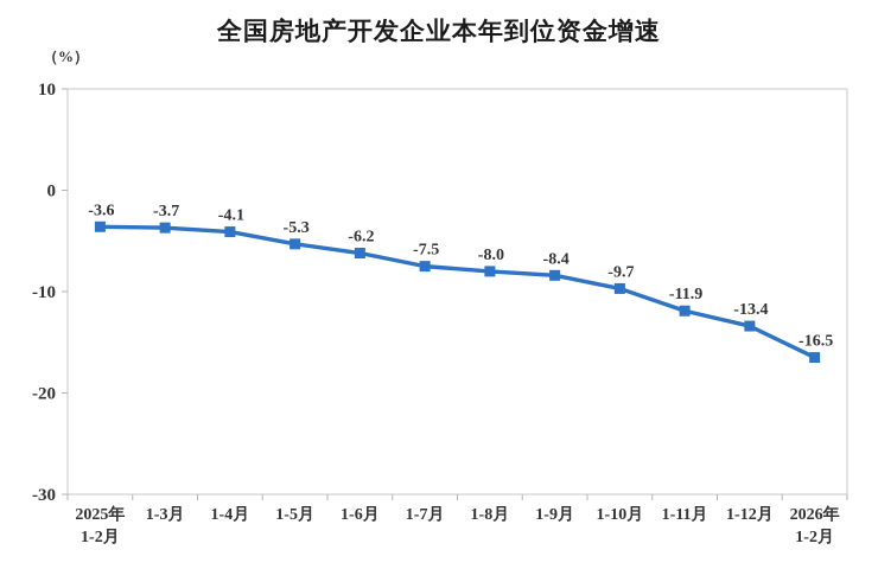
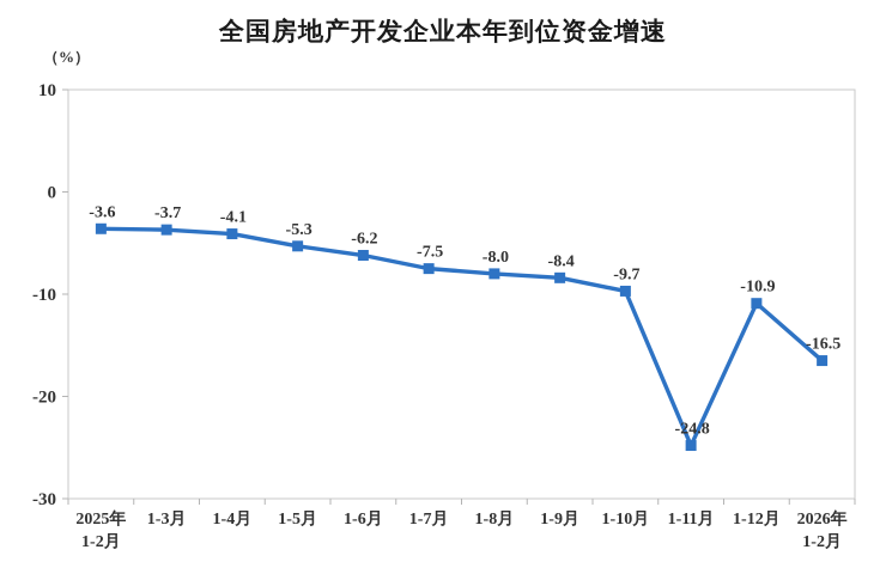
1-11月: -11.9 -> -24.8
1-12月: -13.4 -> -10.9
